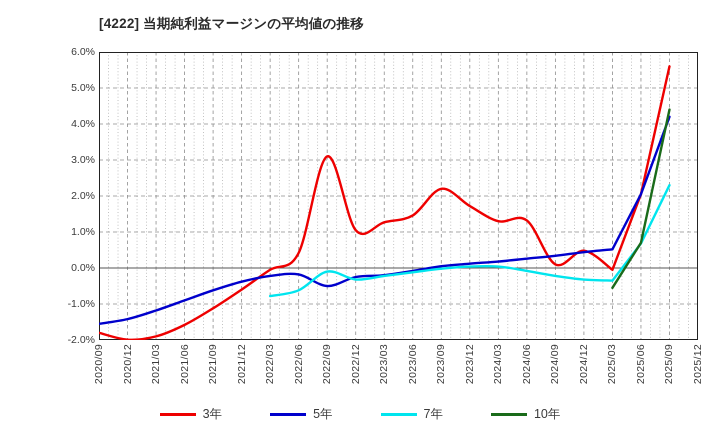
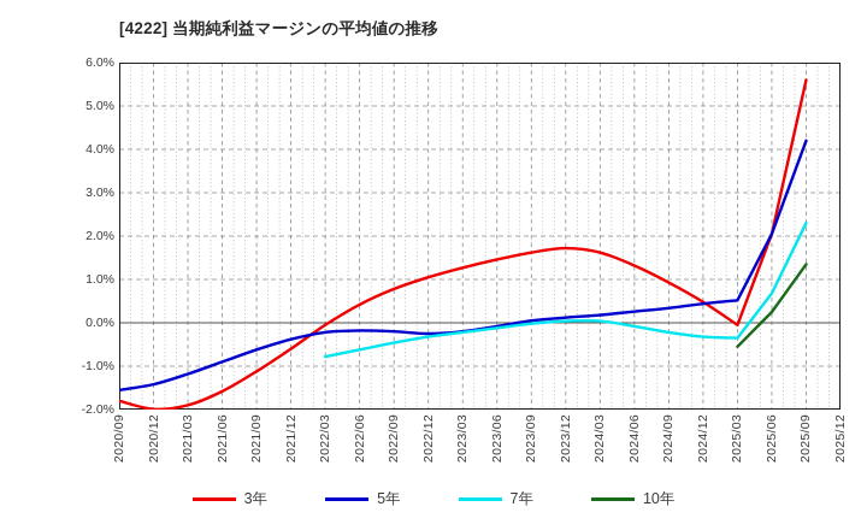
3年/2022/09: 3.1% -> 0.8%
5年/2022/09: -0.5% -> -0.2%
7年/2022/09: -0.1% -> -0.5%
3年/2023/09: 2.2% -> 1.6%
3年/2024/03: 1.3% -> 1.6%
3年/2024/09: 0.1% -> 0.9%
10年/2025/06: 0.7% -> 0.2%
10年/2025/09: 4.4% -> 1.4%
